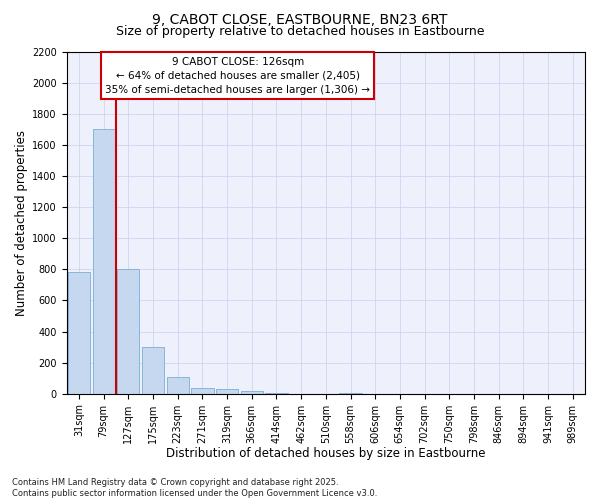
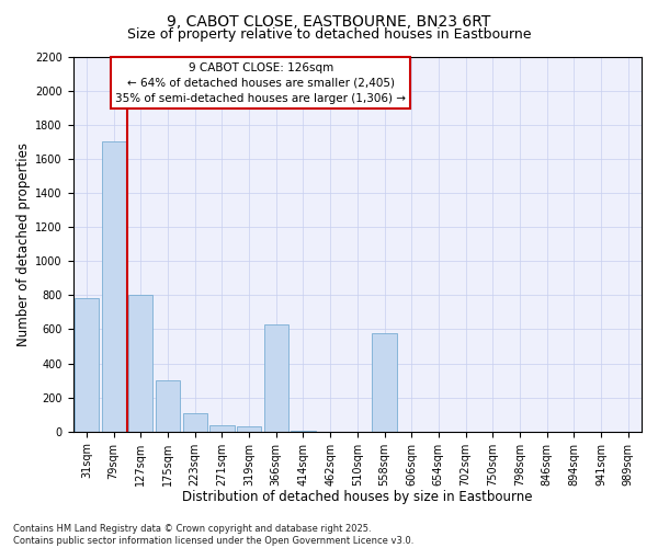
366sqm: 20 -> 630
558sqm: 0 -> 580
